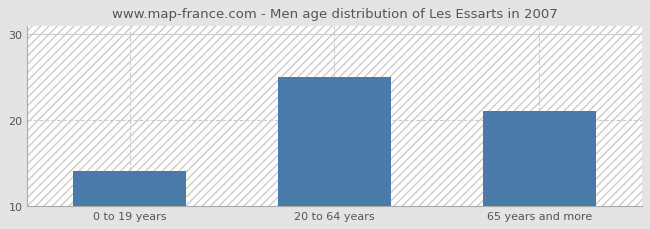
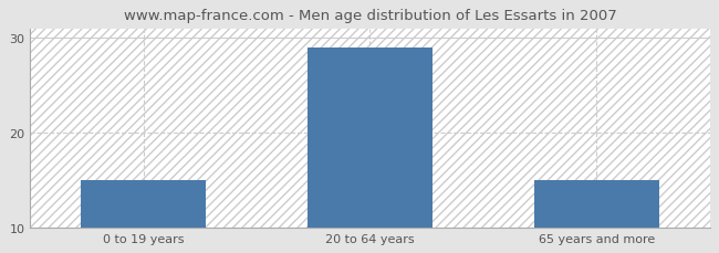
0 to 19 years: 14 -> 15
20 to 64 years: 25 -> 29
65 years and more: 21 -> 15
